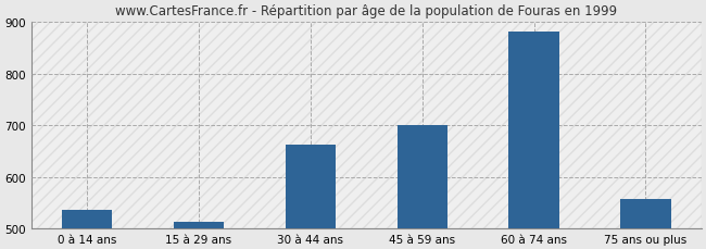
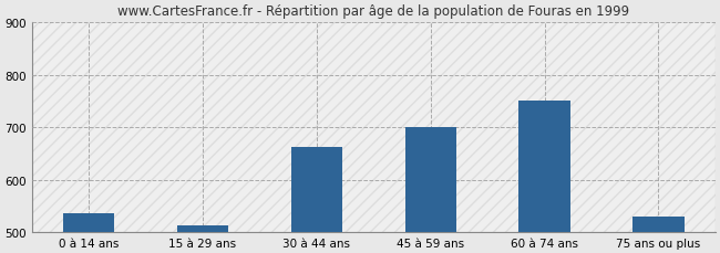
60 à 74 ans: 882 -> 750
75 ans ou plus: 557 -> 530
